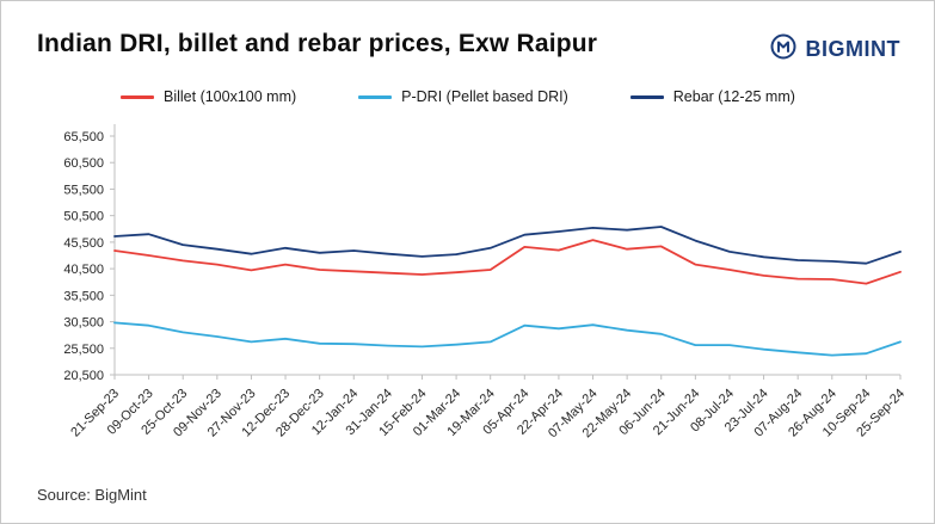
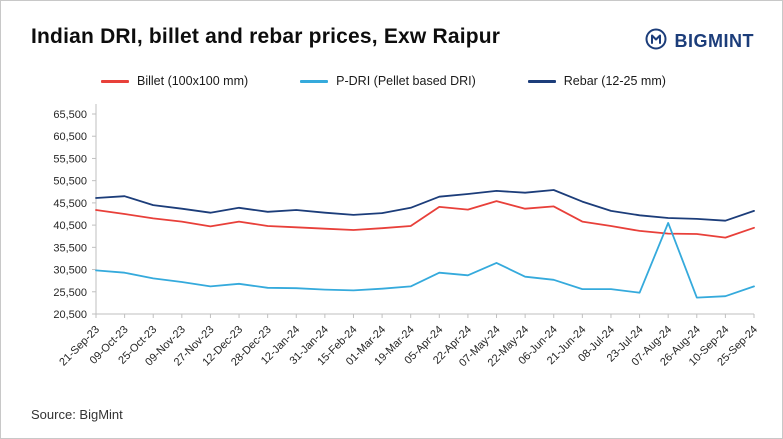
P-DRI (Pellet based DRI)/07-May-24: 30000 -> 32000
P-DRI (Pellet based DRI)/07-Aug-24: 25000 -> 41000
